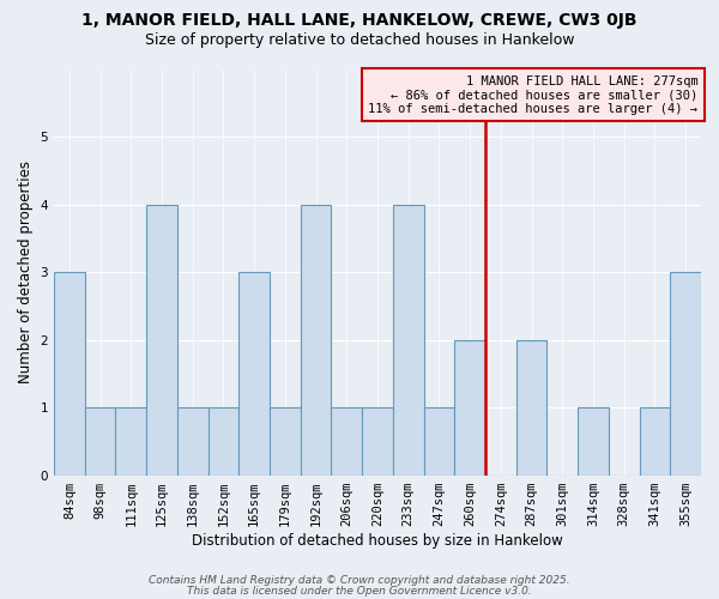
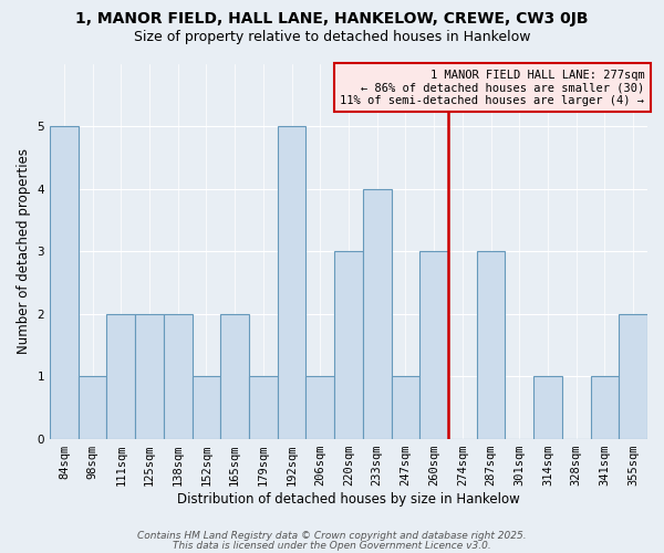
84sqm: 3 -> 5
111sqm: 1 -> 2
125sqm: 4 -> 2
138sqm: 1 -> 2
165sqm: 3 -> 2
192sqm: 4 -> 5
220sqm: 1 -> 3
260sqm: 2 -> 3
287sqm: 2 -> 3
355sqm: 3 -> 2
